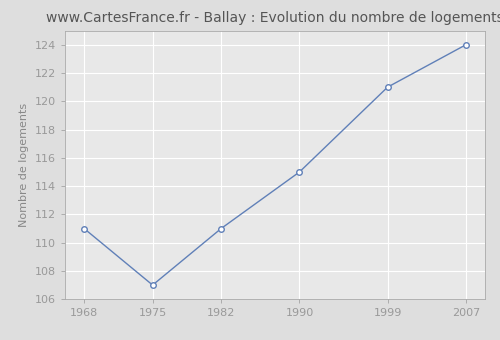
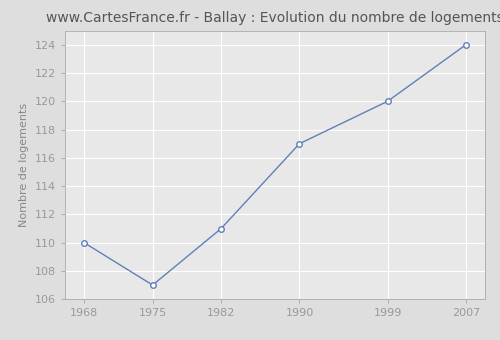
1968: 111 -> 110
1990: 115 -> 117
1999: 121 -> 120
